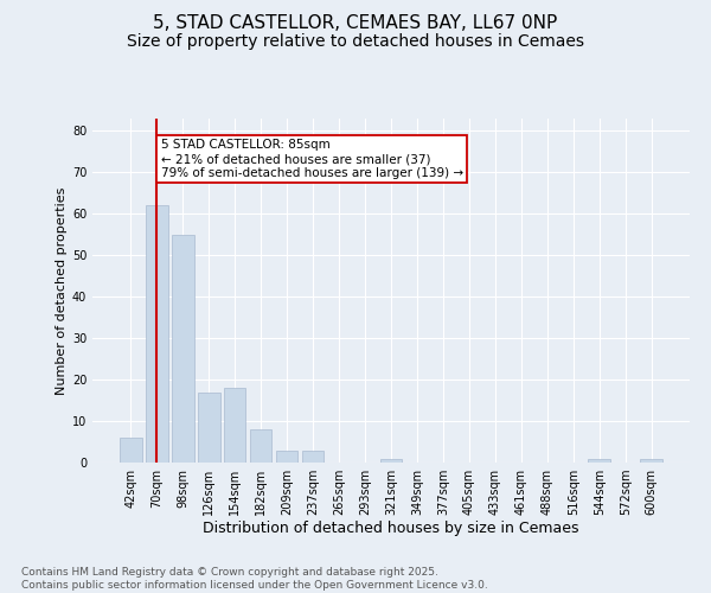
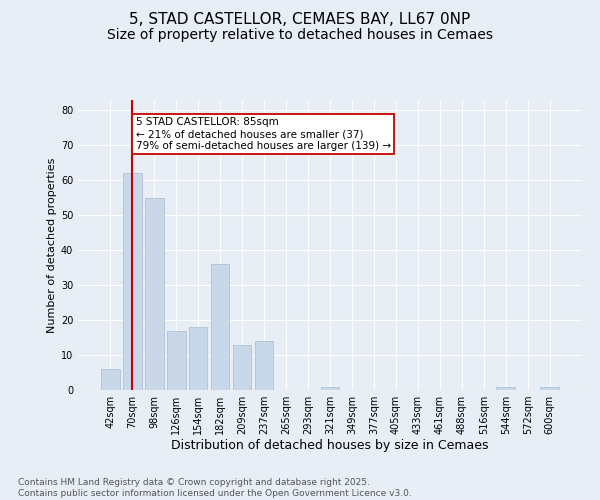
182sqm: 8 -> 36
209sqm: 3 -> 13
237sqm: 3 -> 14
